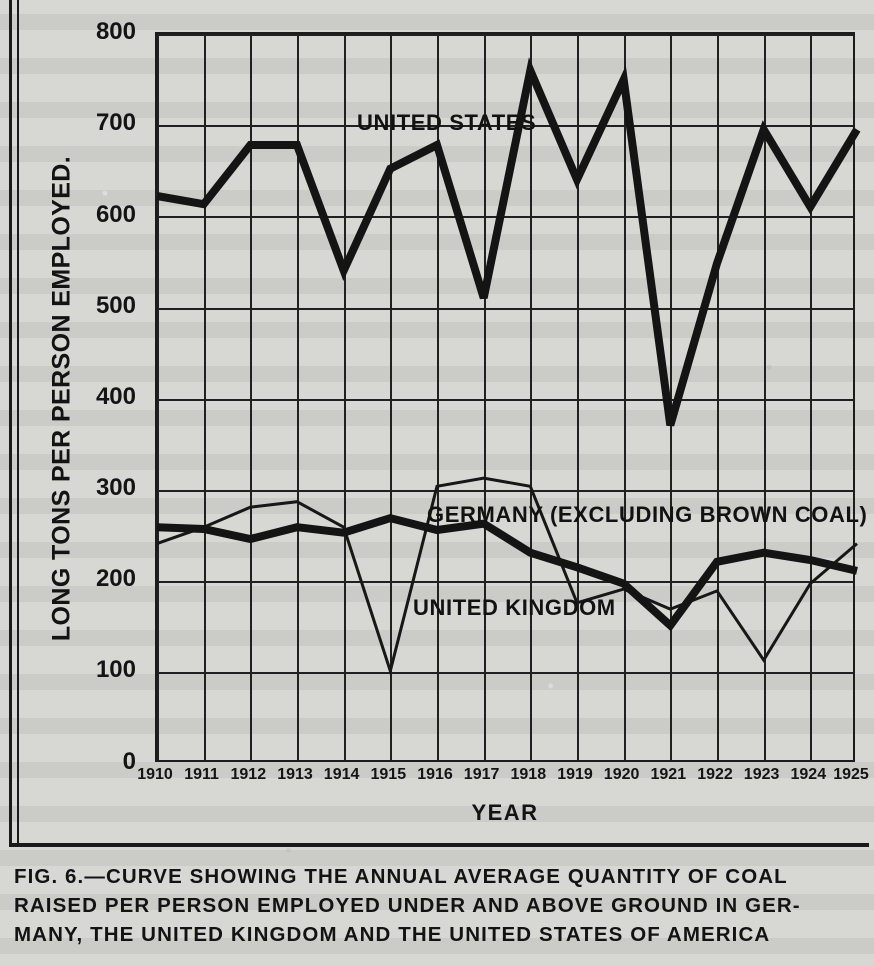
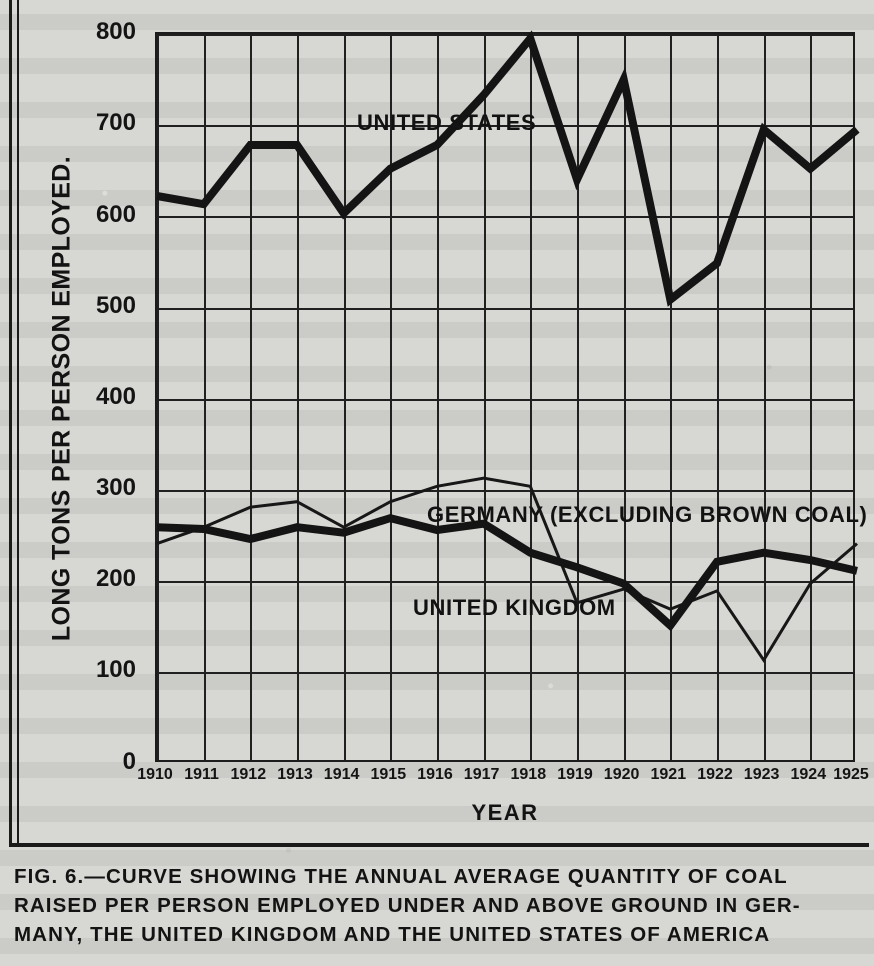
UNITED STATES/1914: 540 -> 600
GERMANY (EXCLUDING BROWN COAL)/1915: 100 -> 290
UNITED STATES/1917: 510 -> 730
UNITED STATES/1918: 760 -> 800
UNITED STATES/1921: 370 -> 510
UNITED STATES/1924: 610 -> 650
